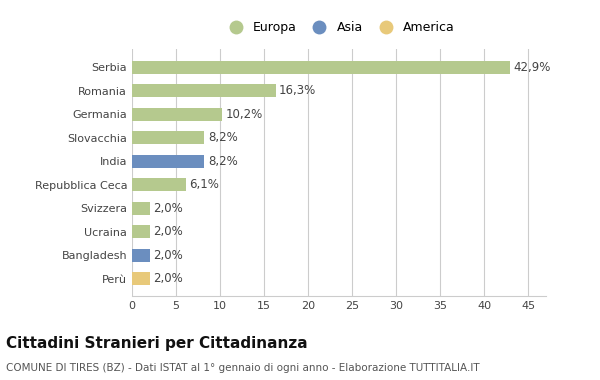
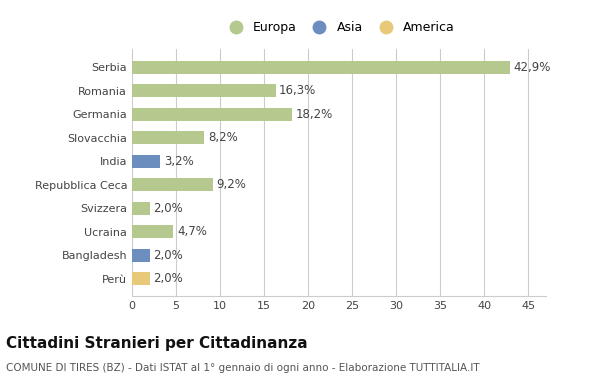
Germania: 10,2% -> 18,2%
India: 8,2% -> 3,2%
Repubblica Ceca: 6,1% -> 9,2%
Ucraina: 2,0% -> 4,7%
